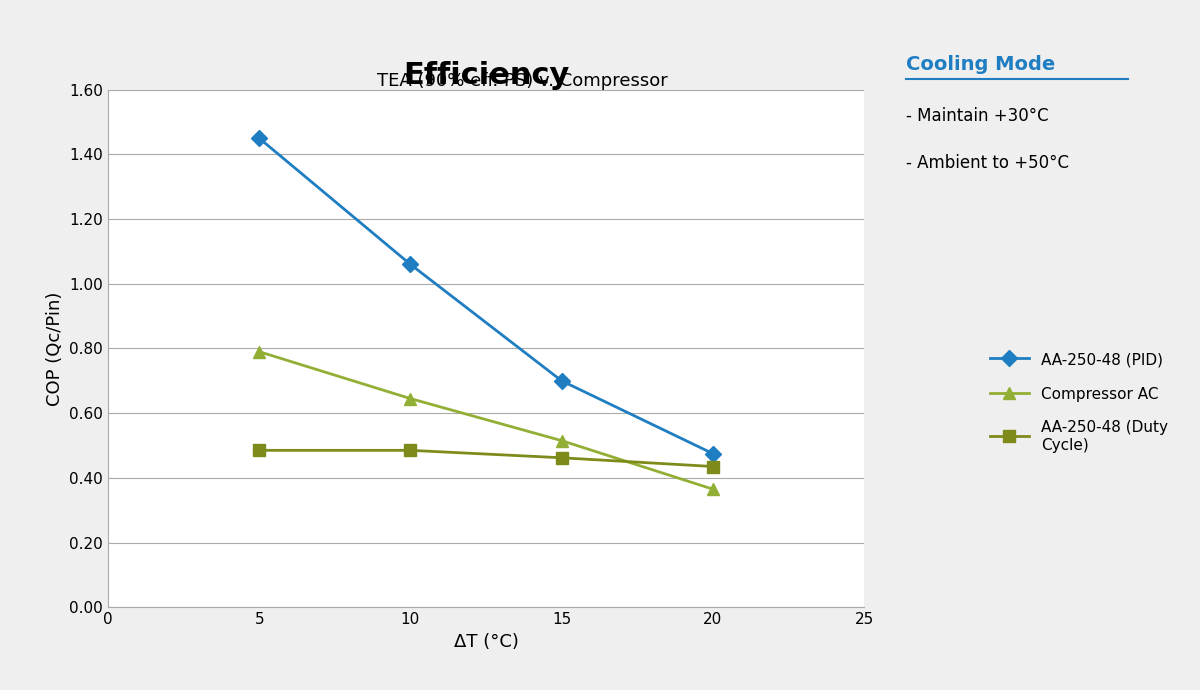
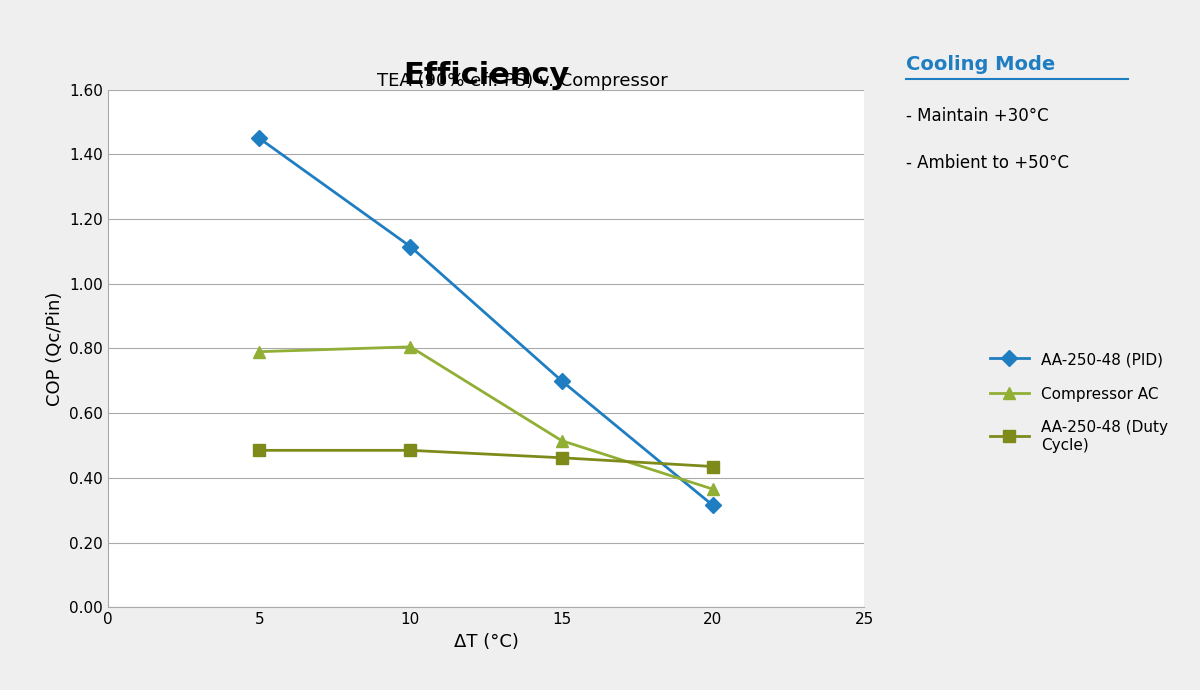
AA-250-48 (PID)/10: 1.060 -> 1.115
Compressor AC/10: 0.645 -> 0.805
AA-250-48 (PID)/20: 0.475 -> 0.315
